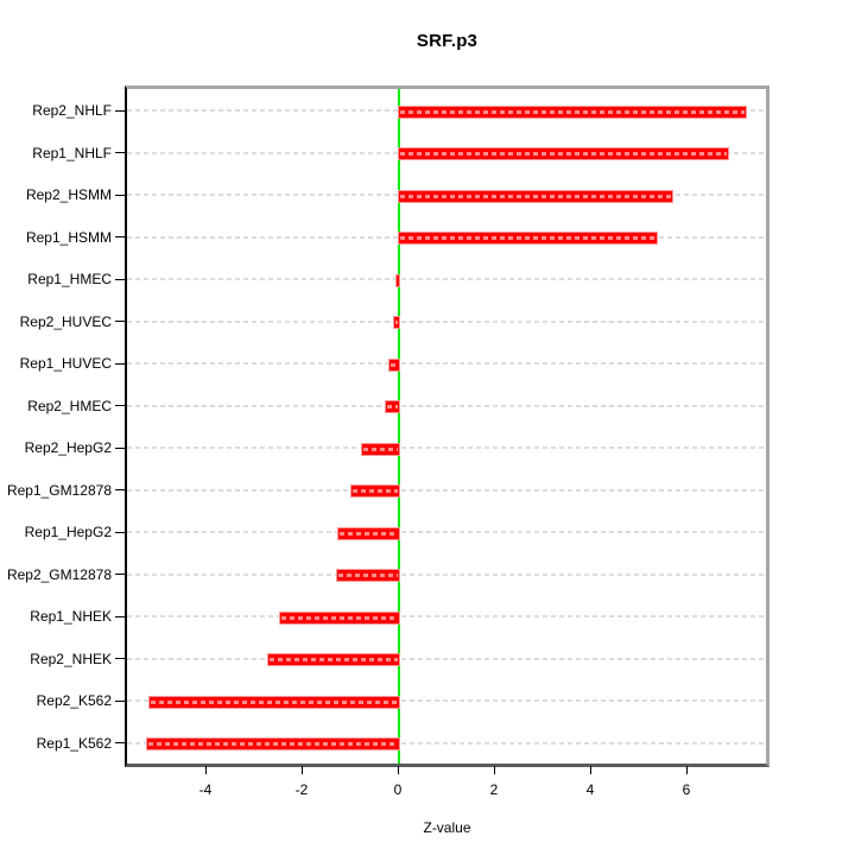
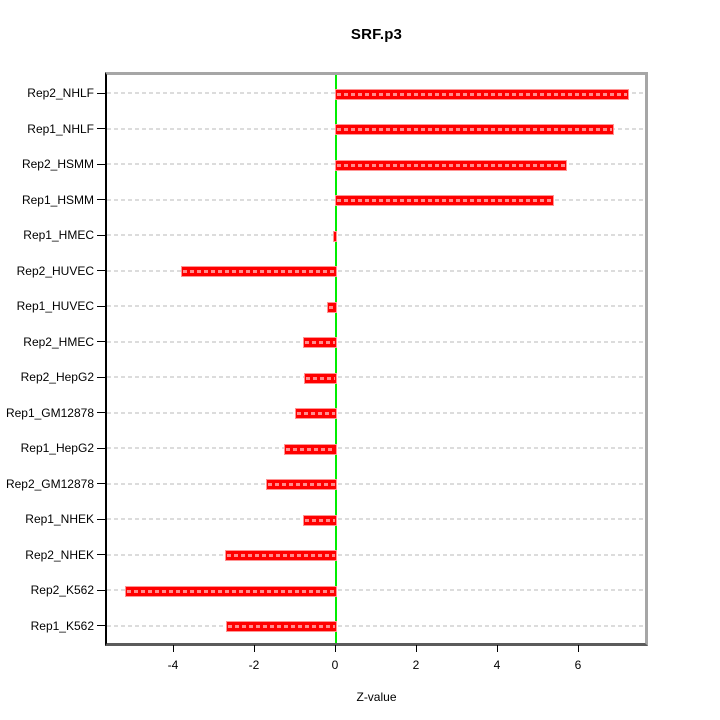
Rep2_HUVEC: -0.1 -> -3.8
Rep2_HMEC: -0.3 -> -0.8
Rep2_GM12878: -1.3 -> -1.7
Rep1_NHEK: -2.5 -> -0.8
Rep1_K562: -5.2 -> -2.7
